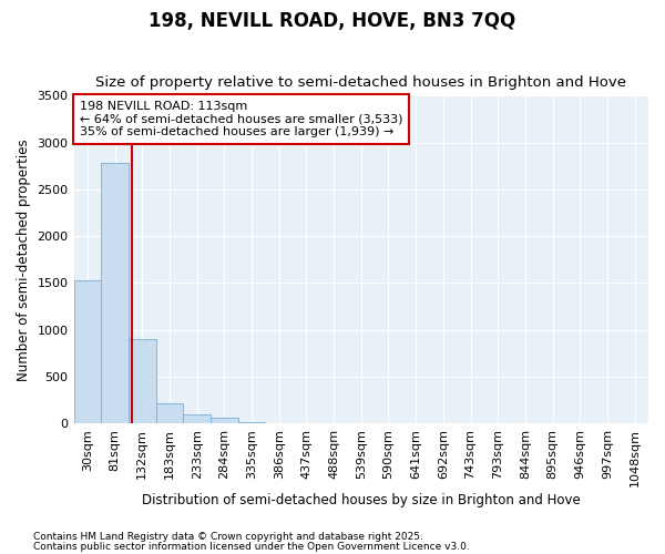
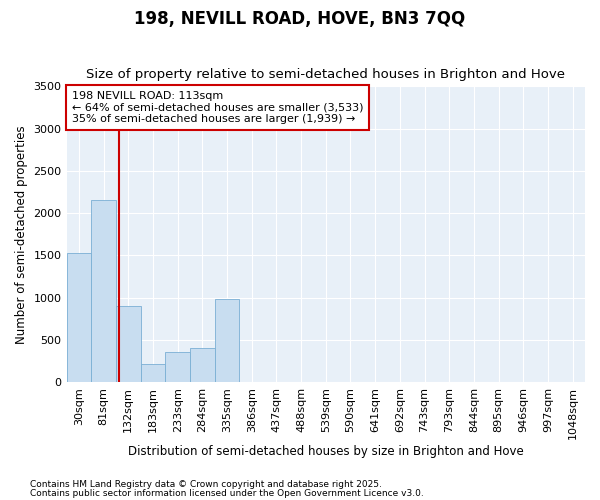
81sqm: 2780 -> 2160
233sqm: 100 -> 360
284sqm: 60 -> 400
335sqm: 10 -> 980
